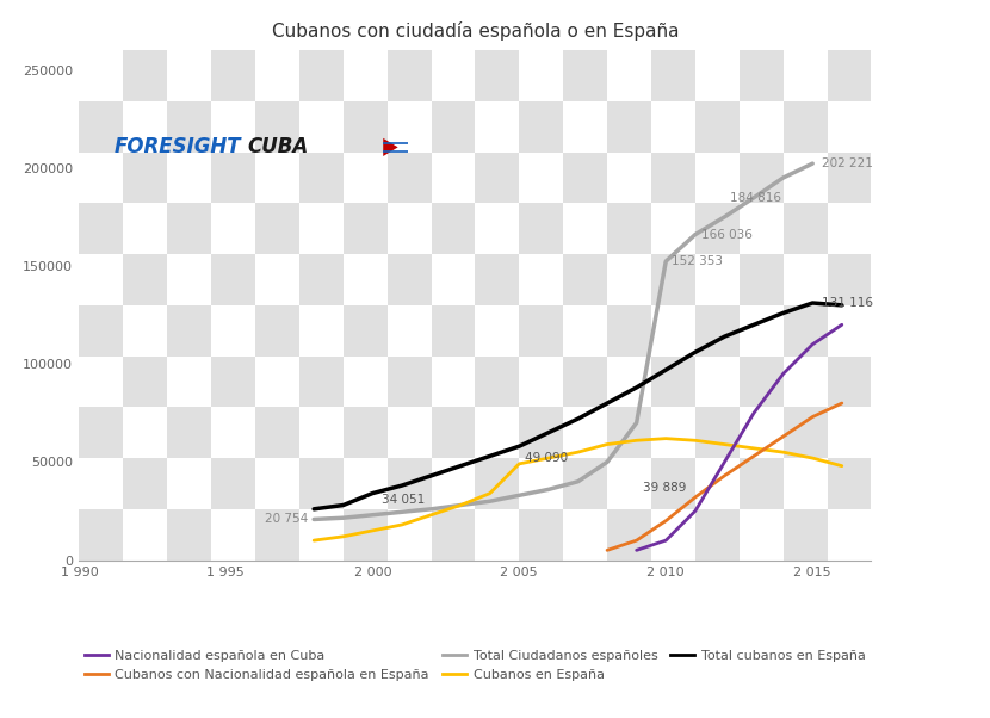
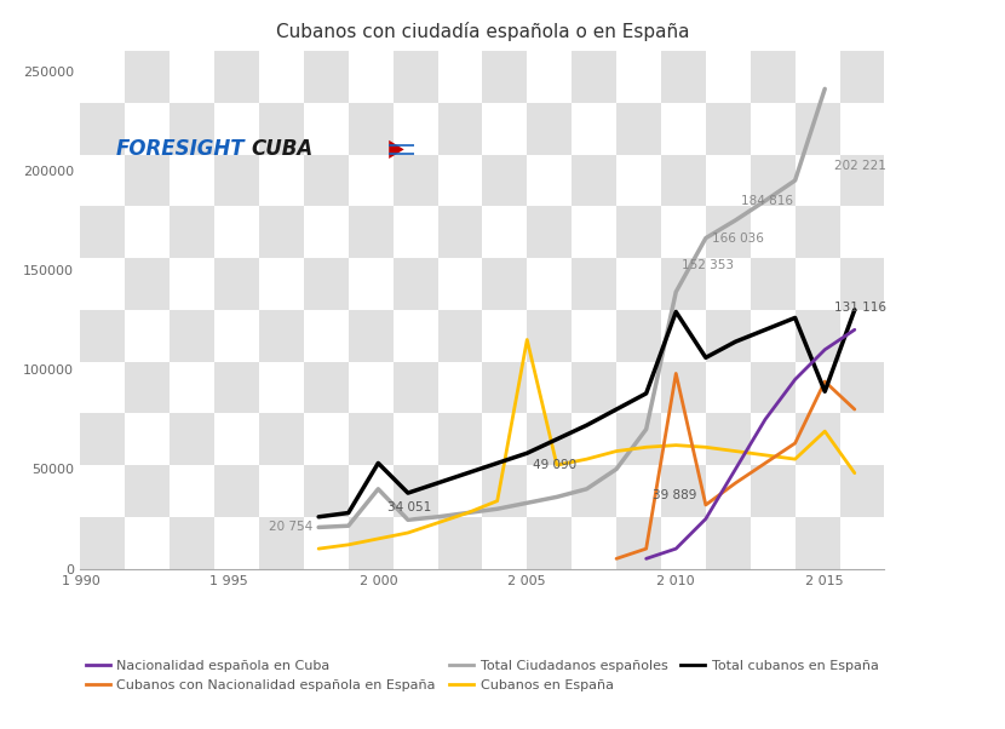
Total Ciudadanos españoles/2 000: 23000 -> 40000
Total cubanos en España/2 000: 34000 -> 53000
Cubanos en España/2 005: 49000 -> 115000
Cubanos con Nacionalidad española en España/2 010: 20000 -> 98000
Total Ciudadanos españoles/2 010: 152000 -> 139000
Total cubanos en España/2 010: 97000 -> 129000
Cubanos con Nacionalidad española en España/2 015: 73000 -> 94000
Total Ciudadanos españoles/2 015: 202000 -> 241000
Cubanos en España/2 015: 52000 -> 69000
Total cubanos en España/2 015: 131000 -> 89000
